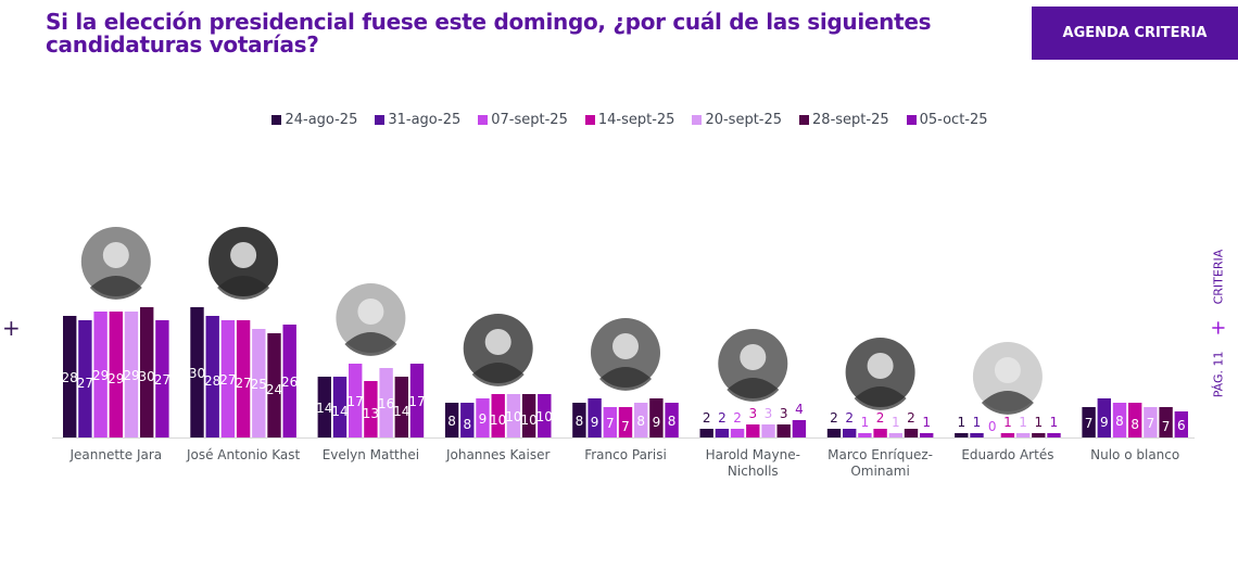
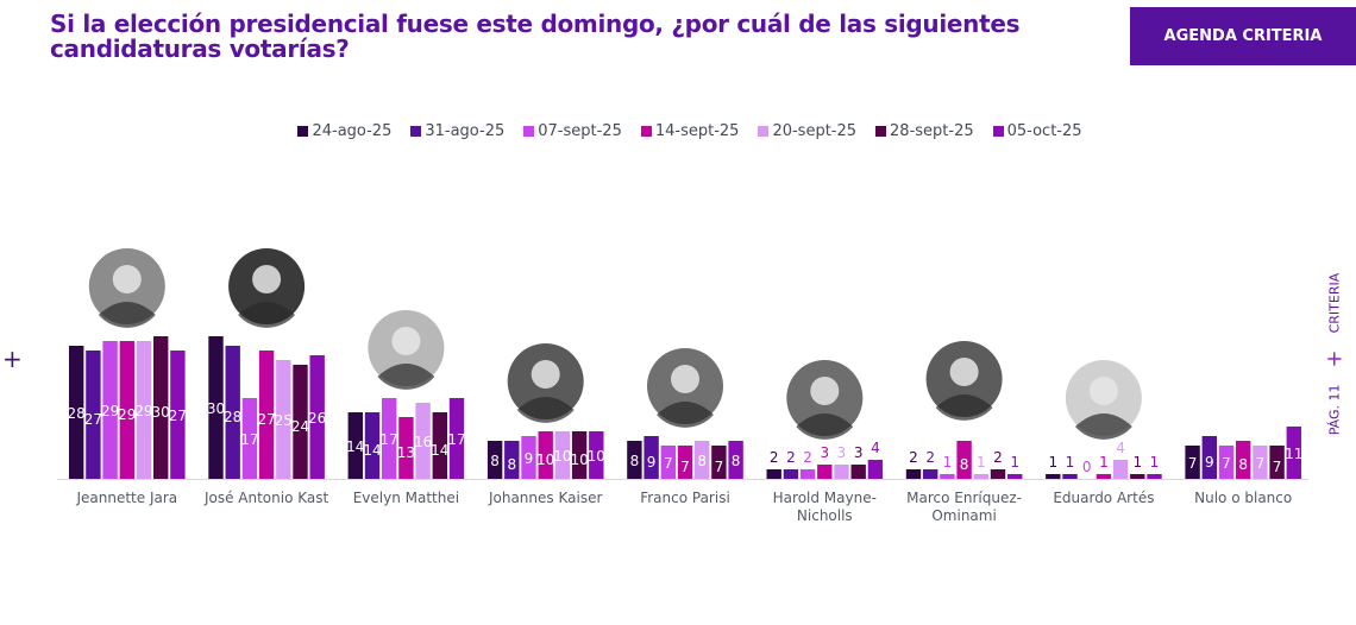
07-sept-25/José Antonio Kast: 27 -> 17
28-sept-25/Franco Parisi: 9 -> 7
14-sept-25/Marco Enríquez-Ominami: 2 -> 8
20-sept-25/Eduardo Artés: 1 -> 4
07-sept-25/Nulo o blanco: 8 -> 7
05-oct-25/Nulo o blanco: 6 -> 11
